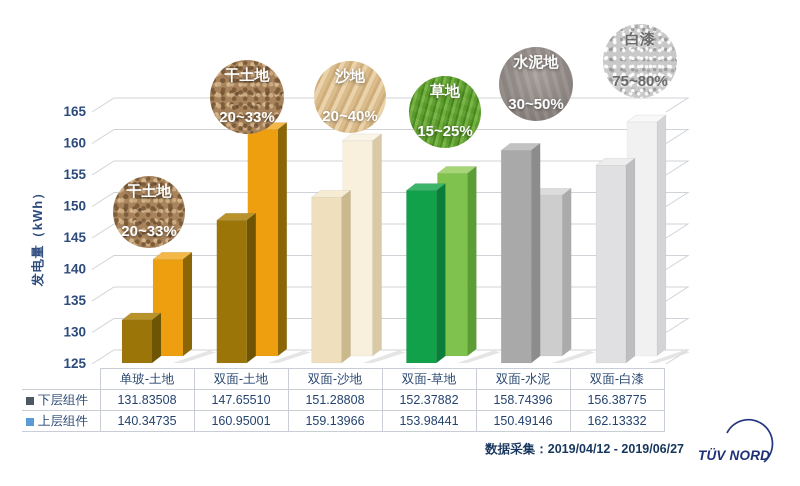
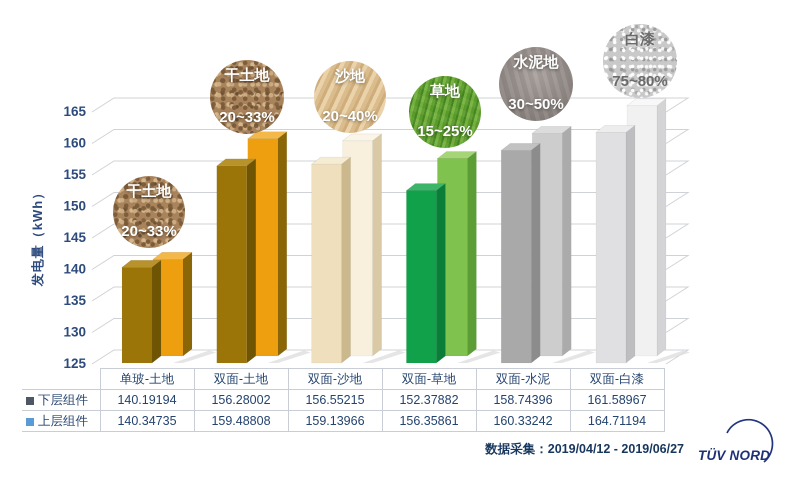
下层组件/单玻-土地: 131.83508 -> 140.19194
下层组件/双面-土地: 147.65510 -> 156.28002
上层组件/双面-土地: 160.95001 -> 159.48808
下层组件/双面-沙地: 151.28808 -> 156.55215
上层组件/双面-草地: 153.98441 -> 156.35861
上层组件/双面-水泥: 150.49146 -> 160.33242
下层组件/双面-白漆: 156.38775 -> 161.58967
上层组件/双面-白漆: 162.13332 -> 164.71194
